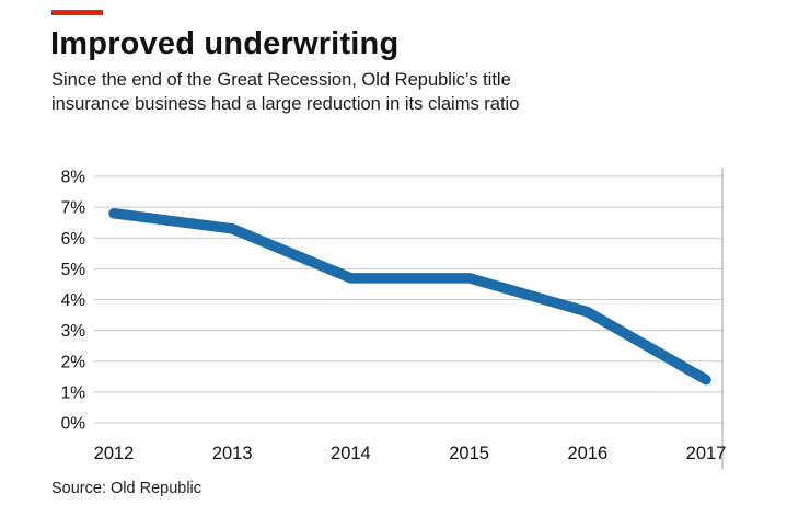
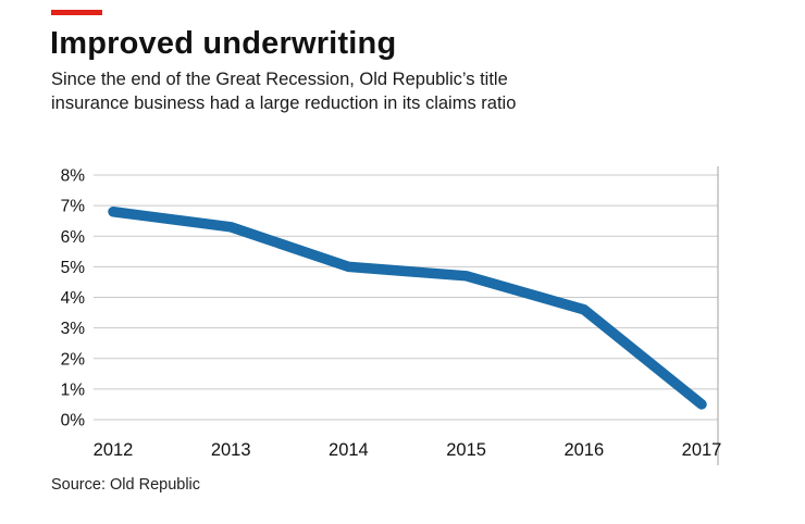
2014: 4.7% -> 5.0%
2017: 1.4% -> 0.5%
